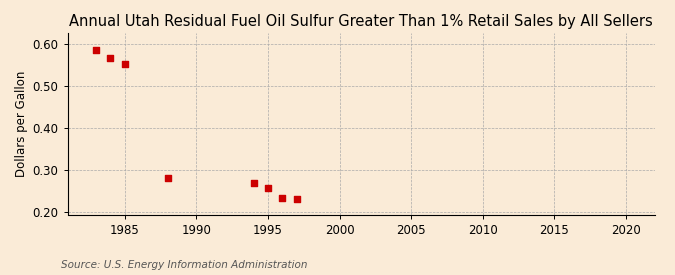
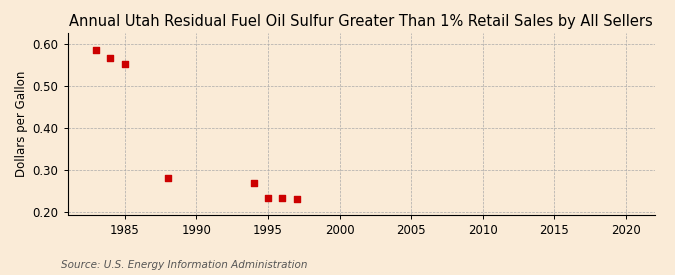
1995: 0.257 -> 0.235
